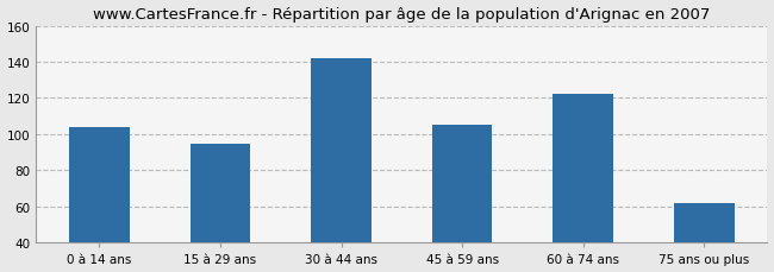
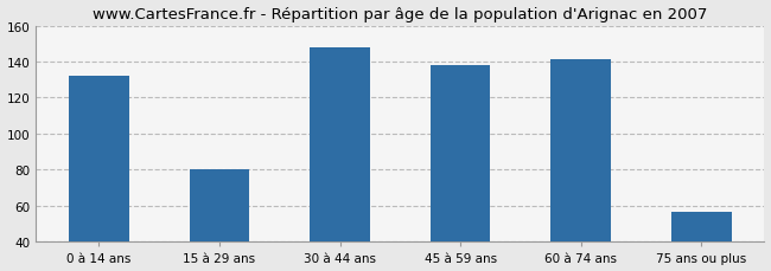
0 à 14 ans: 104 -> 132
15 à 29 ans: 95 -> 80
30 à 44 ans: 142 -> 148
45 à 59 ans: 105 -> 138
60 à 74 ans: 122 -> 141
75 ans ou plus: 62 -> 57
